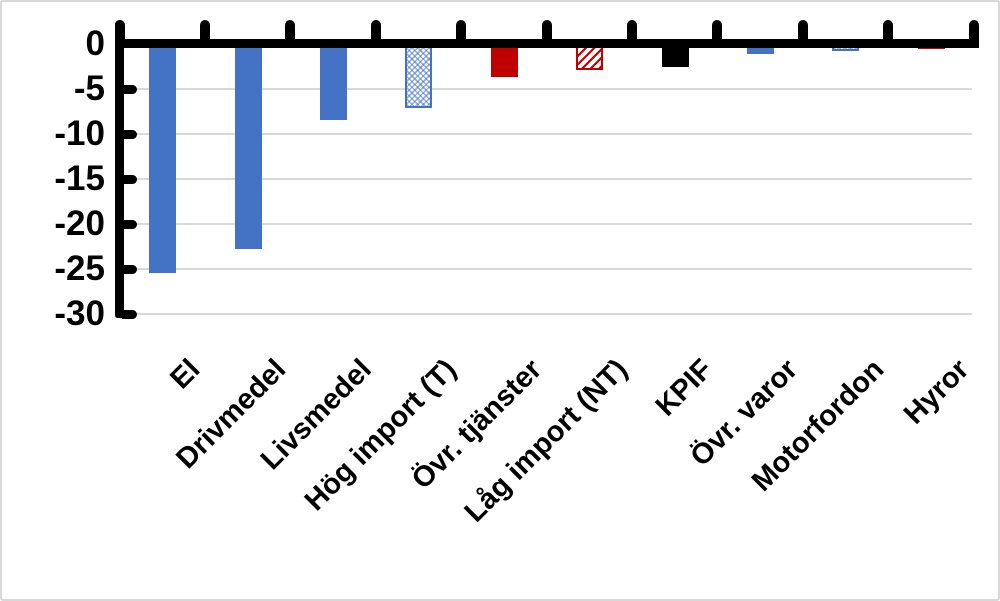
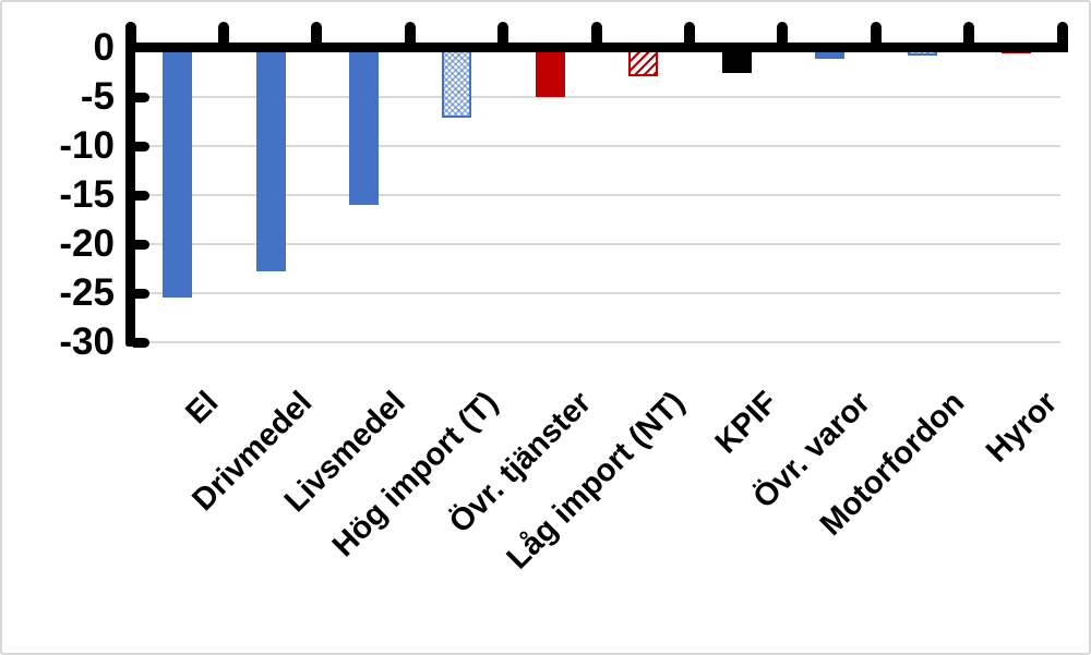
Livsmedel: -8 -> -16
Övr. tjänster: -4 -> -5
